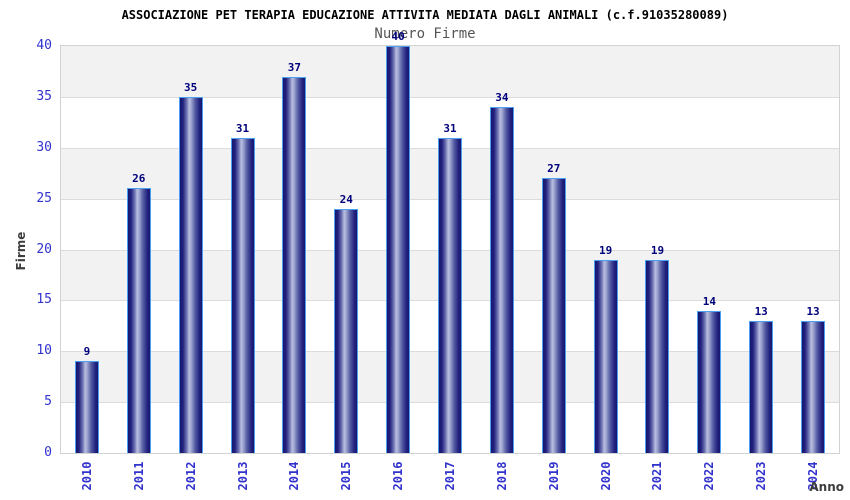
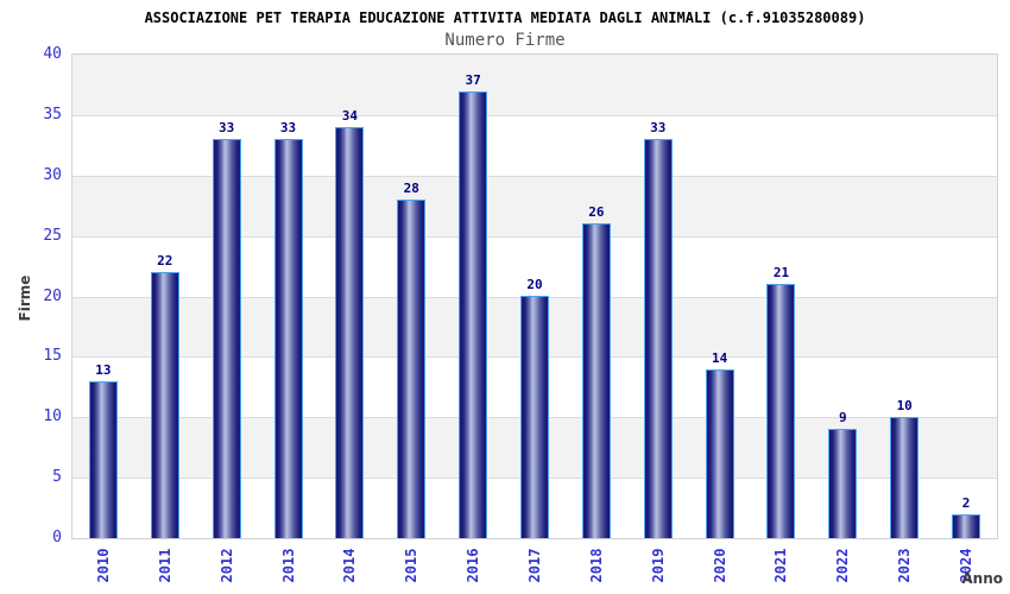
2010: 9 -> 13
2011: 26 -> 22
2012: 35 -> 33
2013: 31 -> 33
2014: 37 -> 34
2015: 24 -> 28
2016: 40 -> 37
2017: 31 -> 20
2018: 34 -> 26
2019: 27 -> 33
2020: 19 -> 14
2021: 19 -> 21
2022: 14 -> 9
2023: 13 -> 10
2024: 13 -> 2
